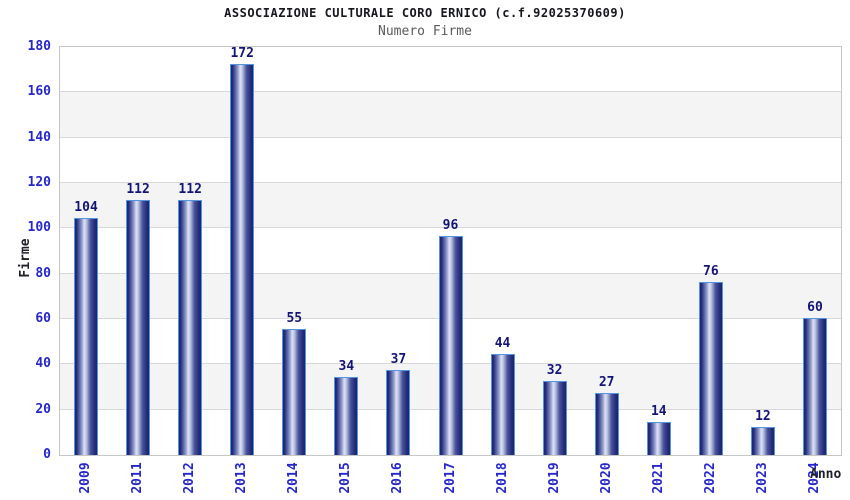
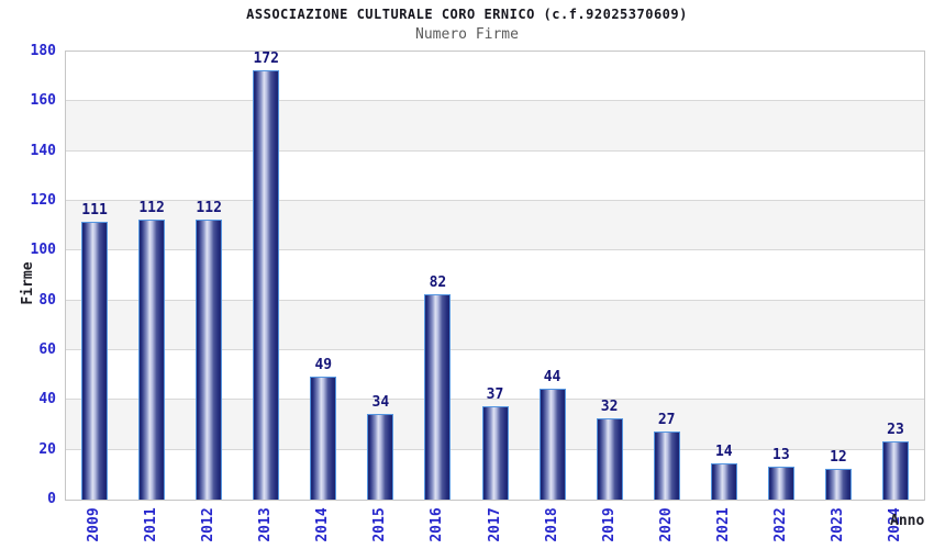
2009: 104 -> 111
2014: 55 -> 49
2016: 37 -> 82
2017: 96 -> 37
2022: 76 -> 13
2024: 60 -> 23
